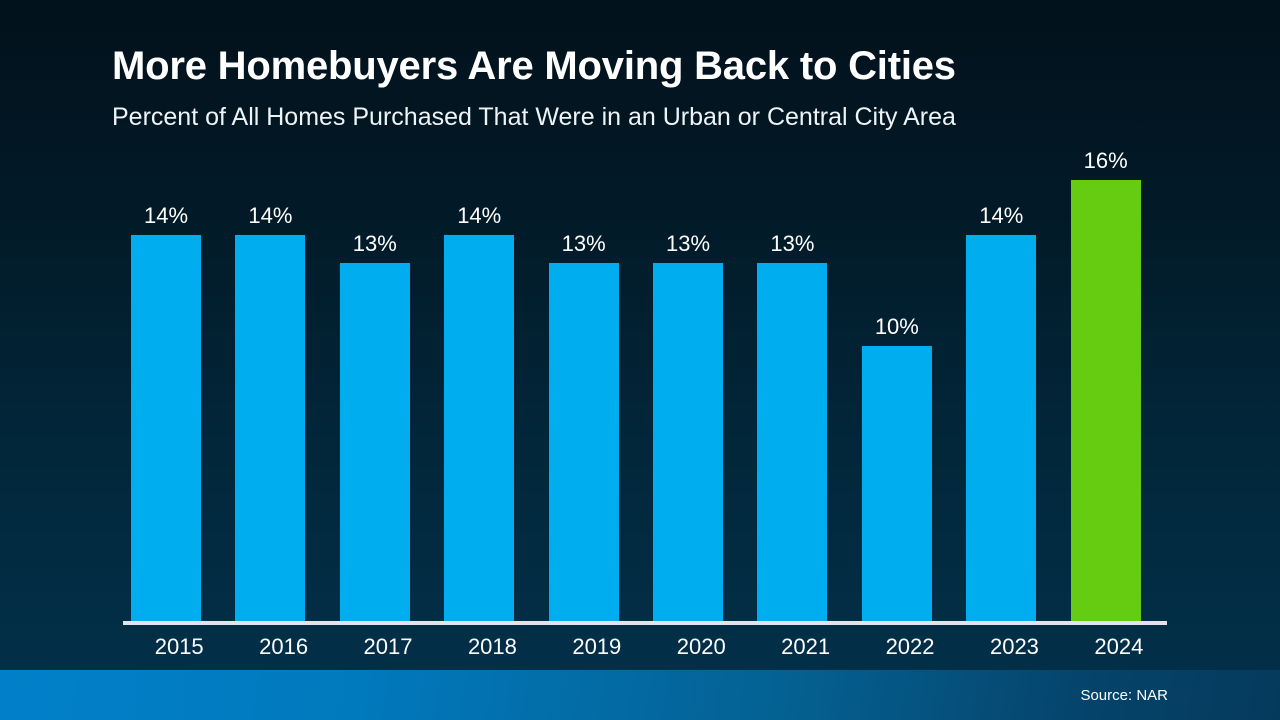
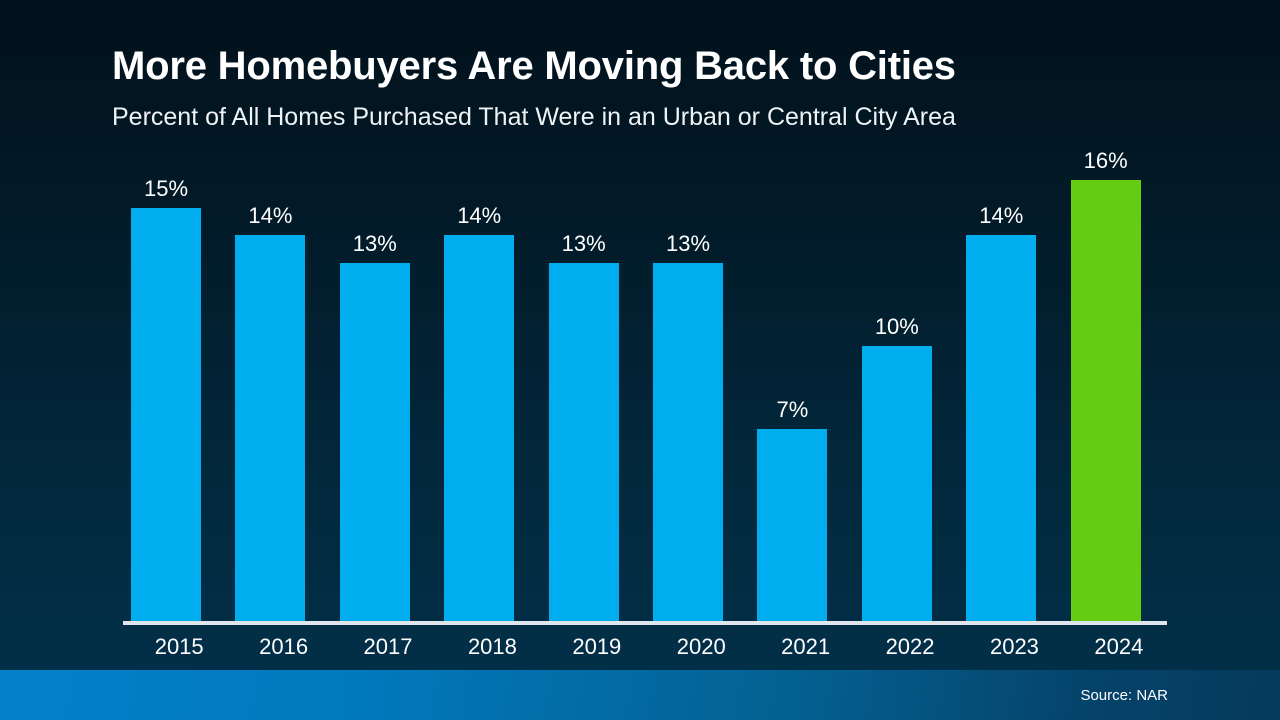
2015: 14% -> 15%
2021: 13% -> 7%
